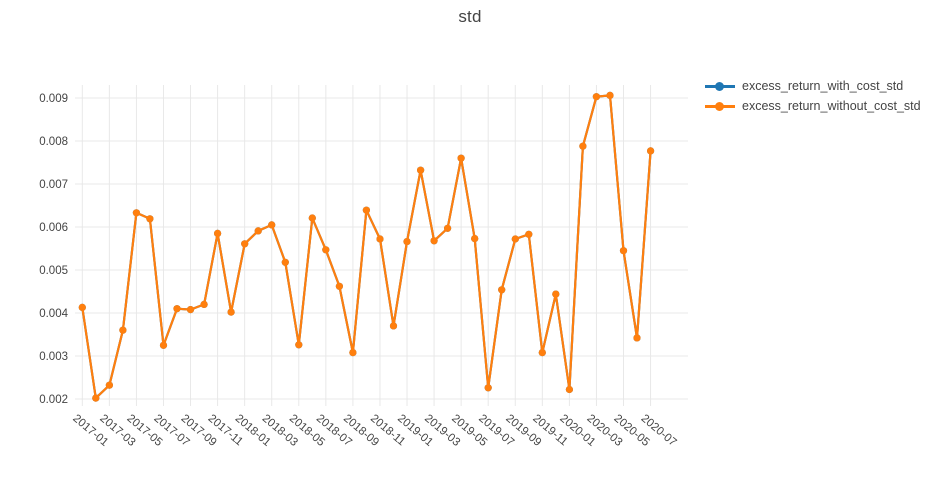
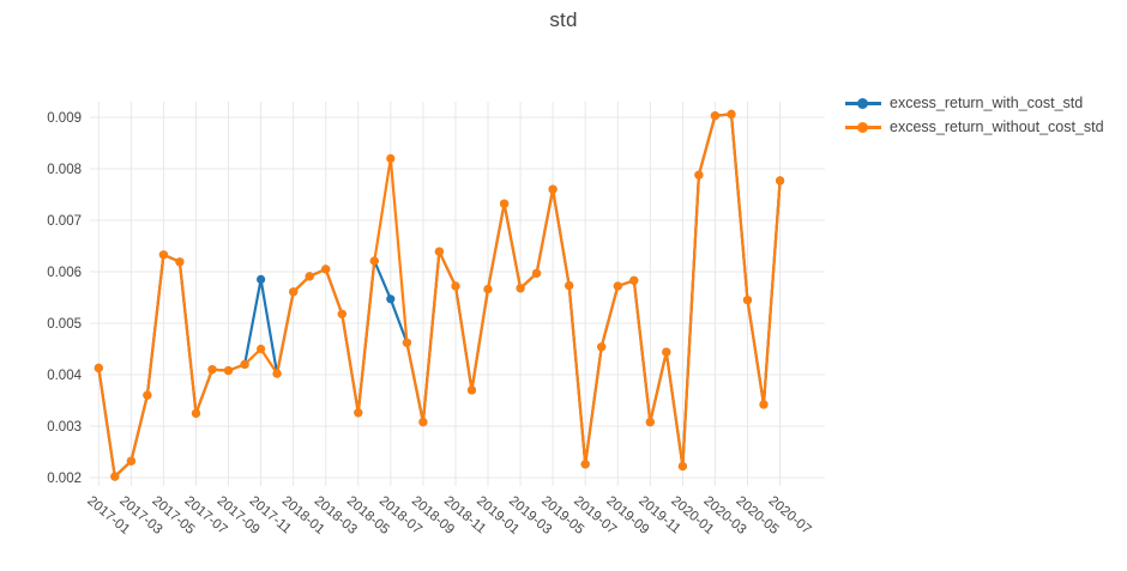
excess_return_without_cost_std/2017-11: 0.0059 -> 0.0045
excess_return_without_cost_std/2018-07: 0.0055 -> 0.0082
